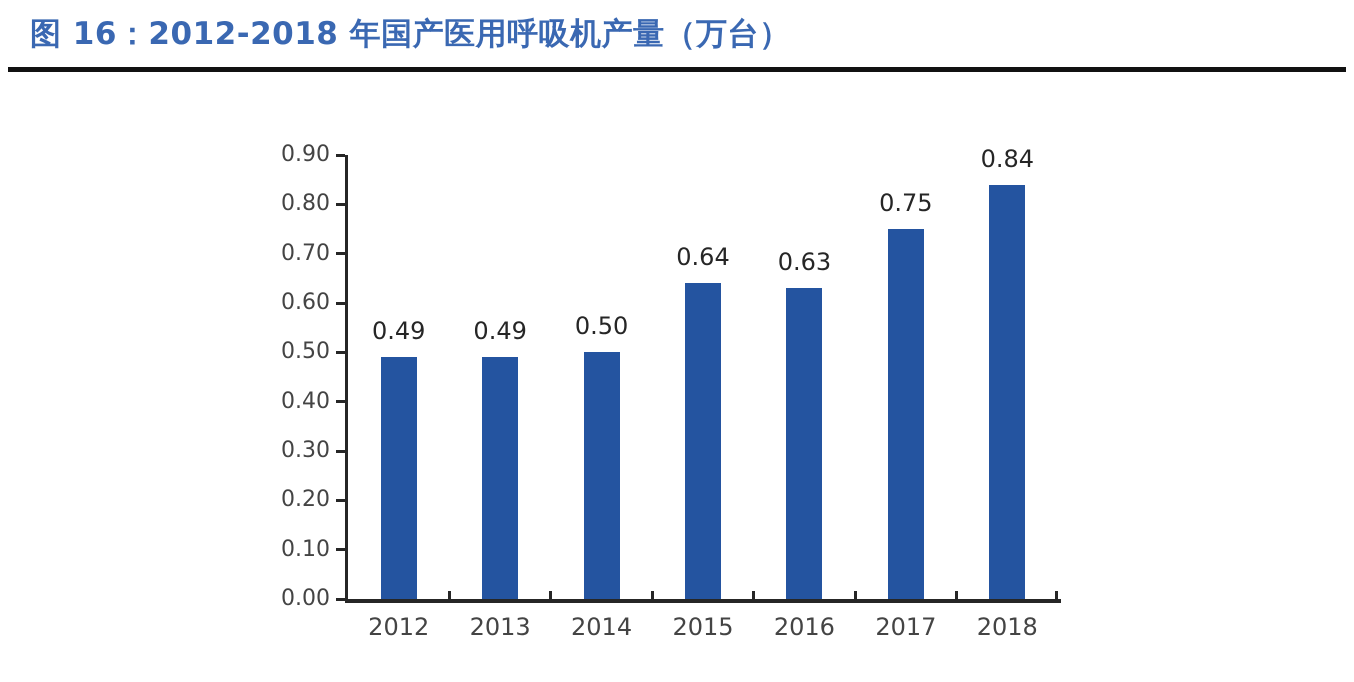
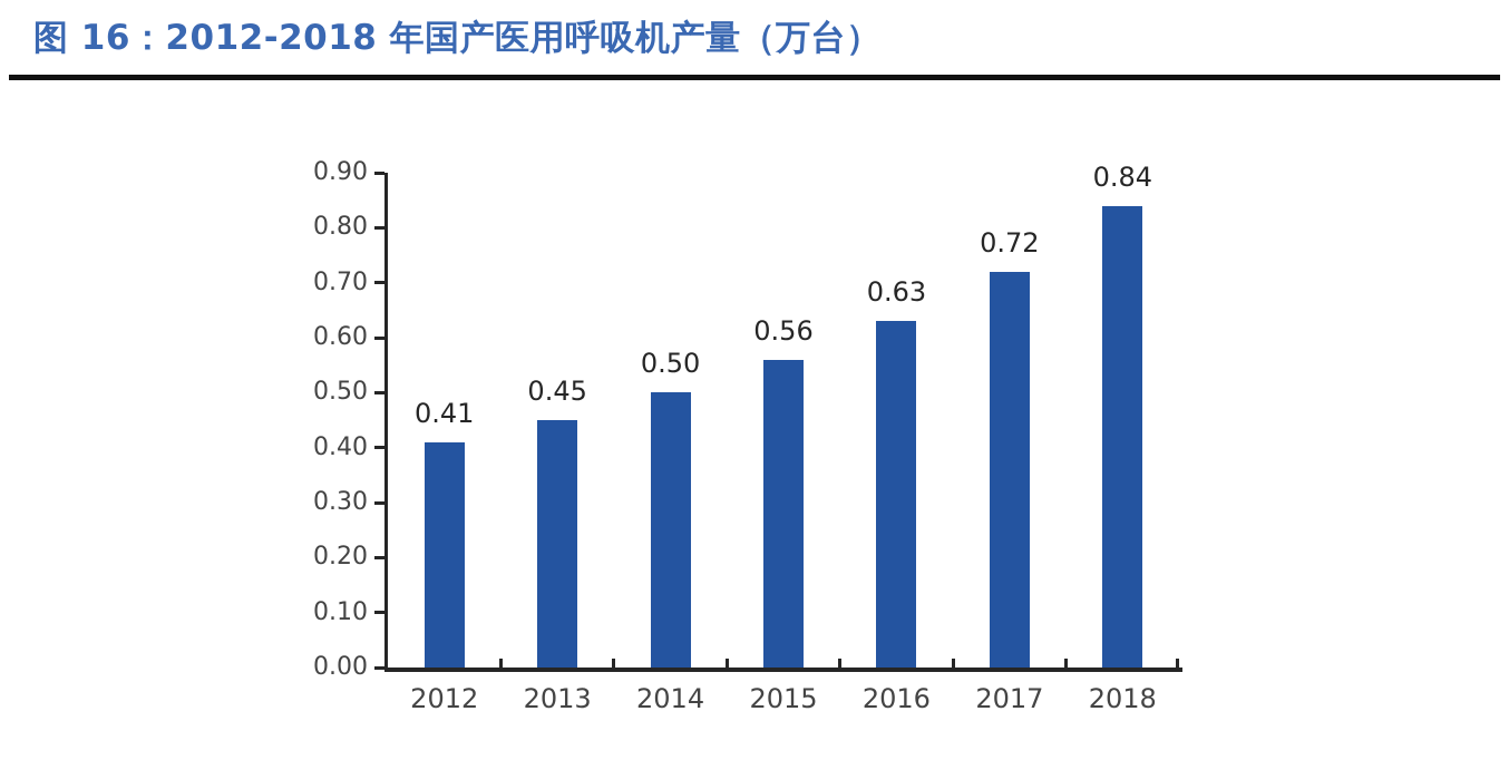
2012: 0.49 -> 0.41
2013: 0.49 -> 0.45
2015: 0.64 -> 0.56
2017: 0.75 -> 0.72
